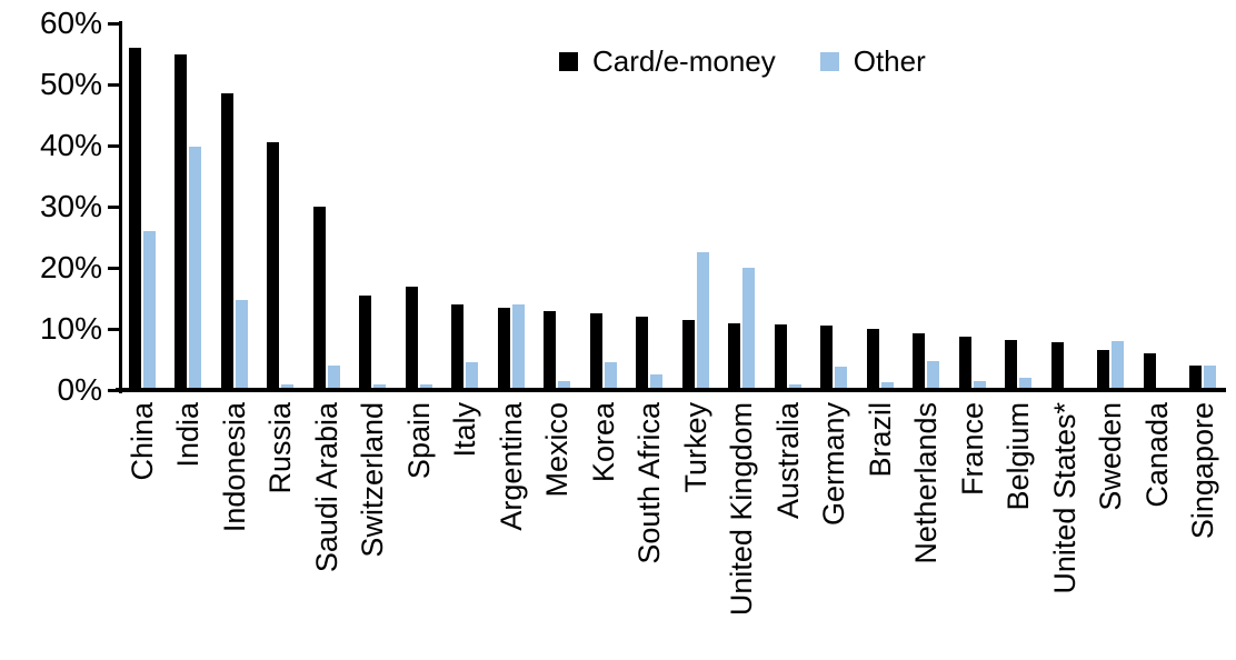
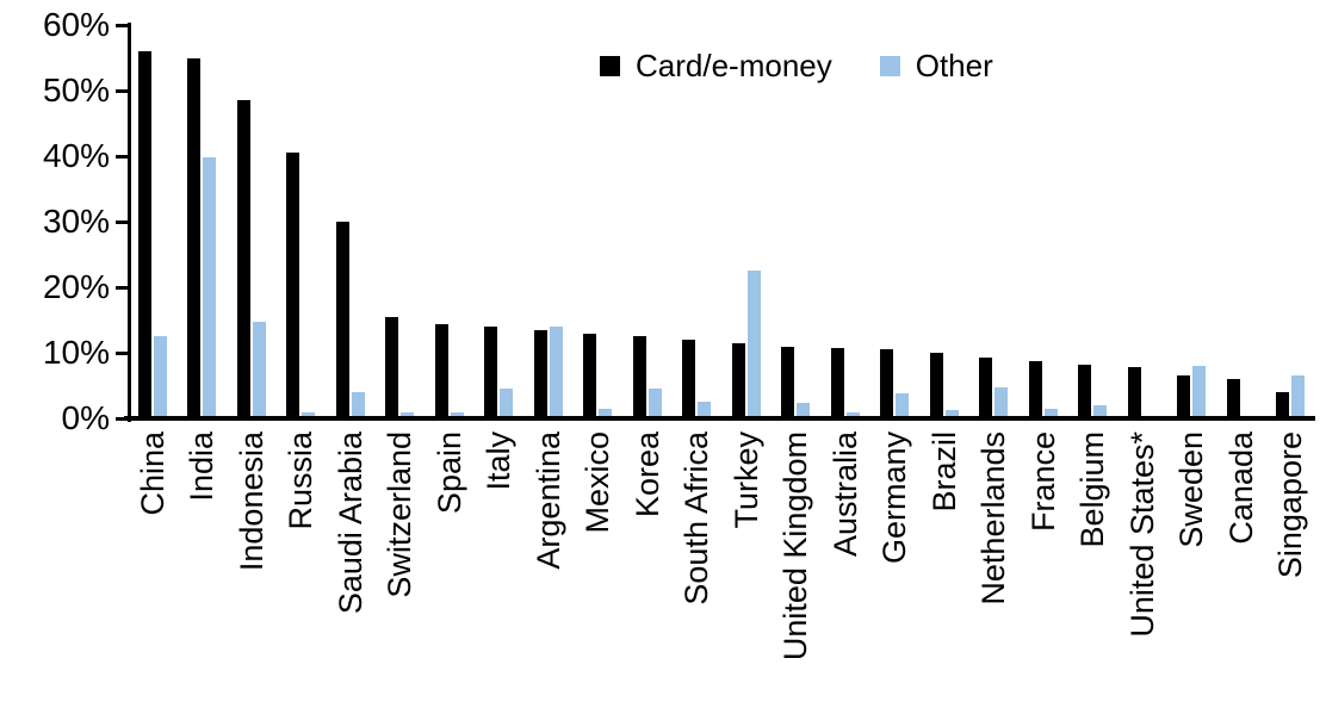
Other/China: 26% -> 12%
Card/e-money/Spain: 17% -> 14%
Other/United Kingdom: 20% -> 2%
Other/Singapore: 4% -> 7%
